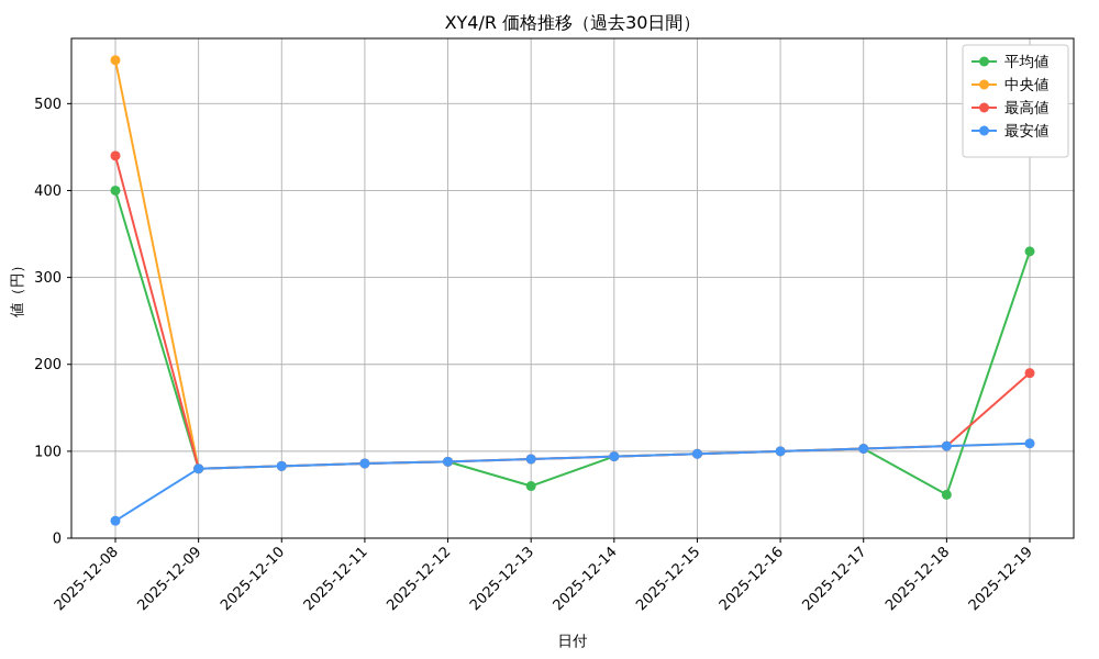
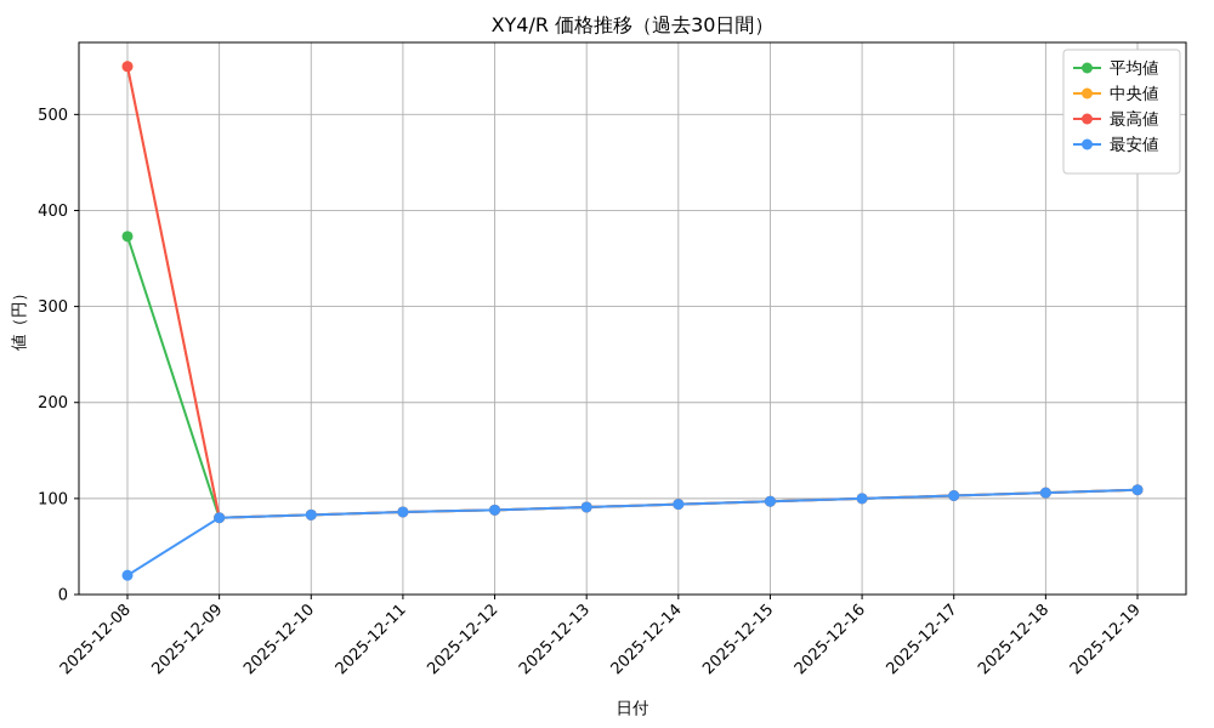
平均値/2025-12-08: 400 -> 370
最高値/2025-12-08: 440 -> 550
平均値/2025-12-13: 60 -> 90
平均値/2025-12-18: 50 -> 110
平均値/2025-12-19: 330 -> 110
最高値/2025-12-19: 190 -> 110
